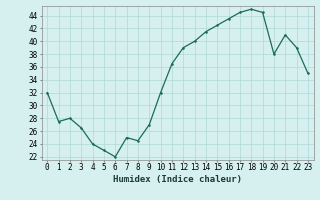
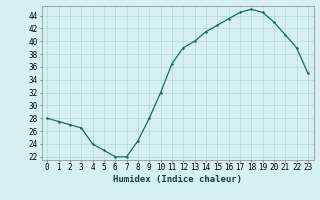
0: 32.0 -> 28.0
2: 28.0 -> 27.0
7: 25.0 -> 22.0
9: 27.0 -> 28.0
20: 38.0 -> 43.0
